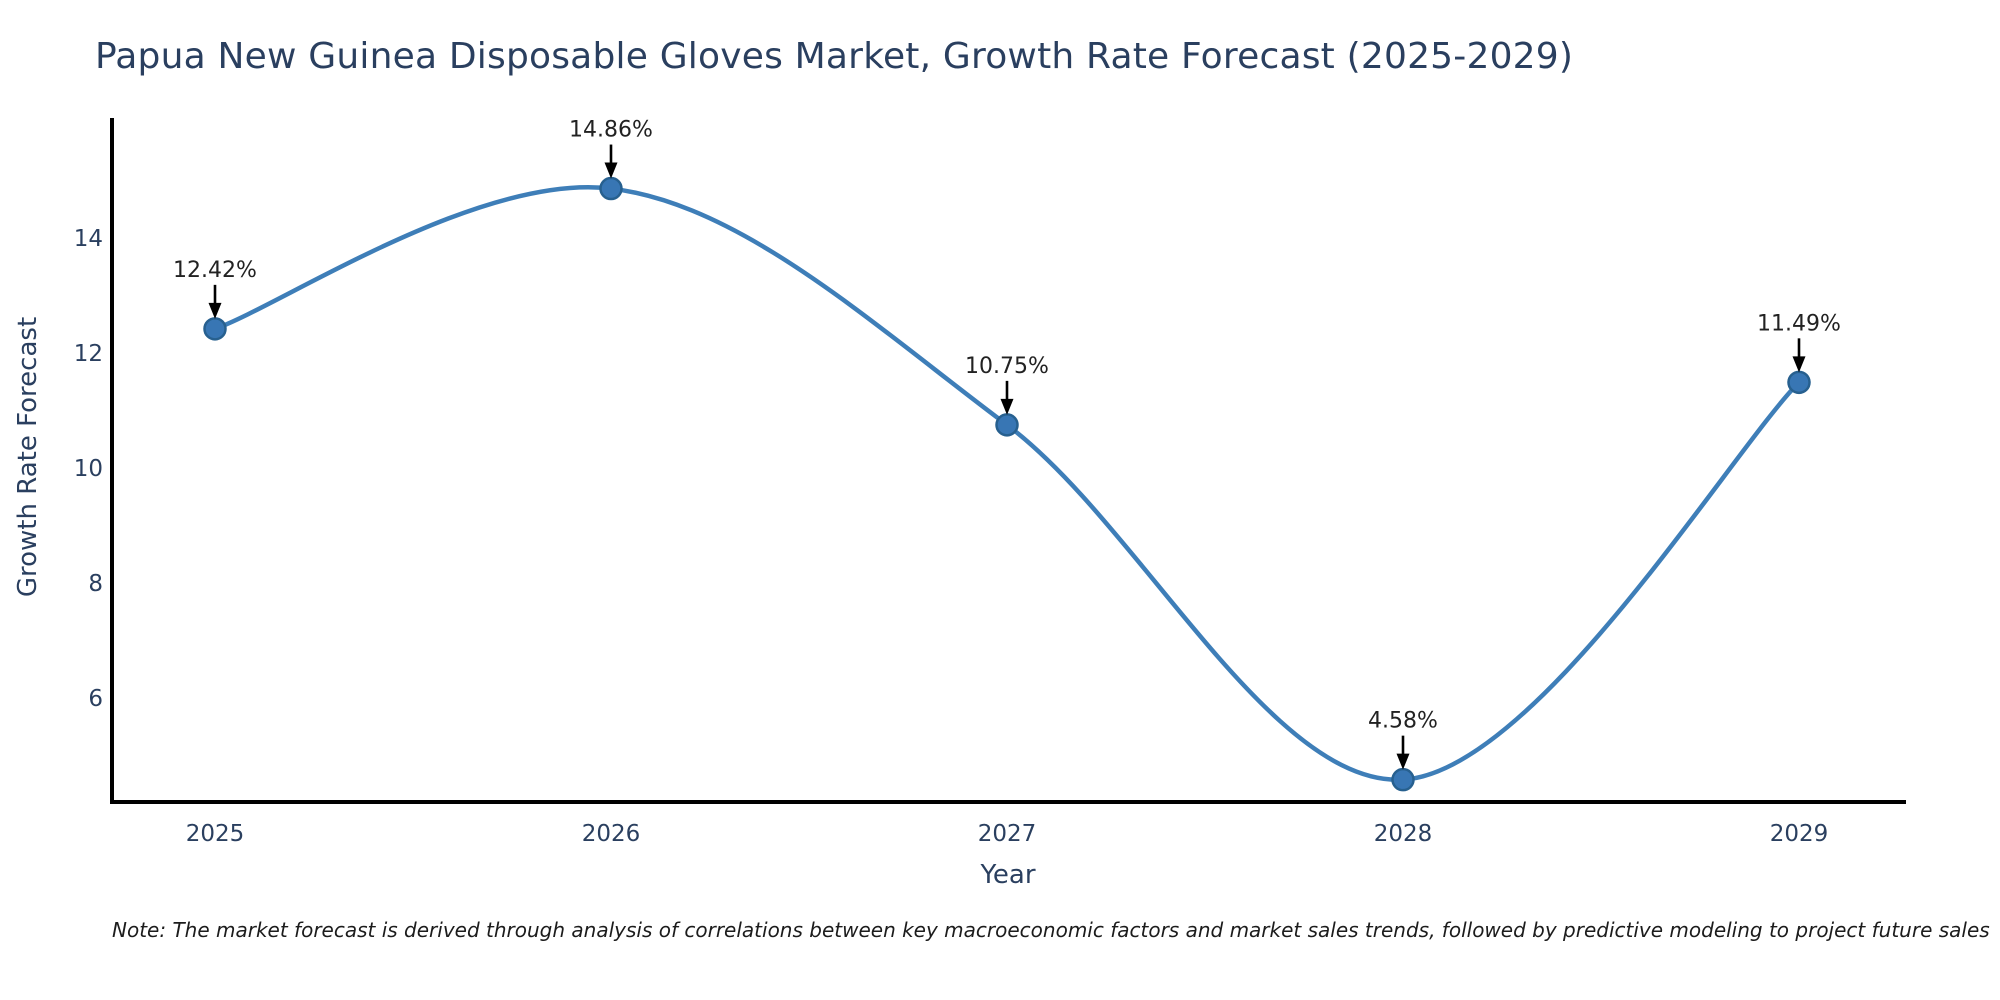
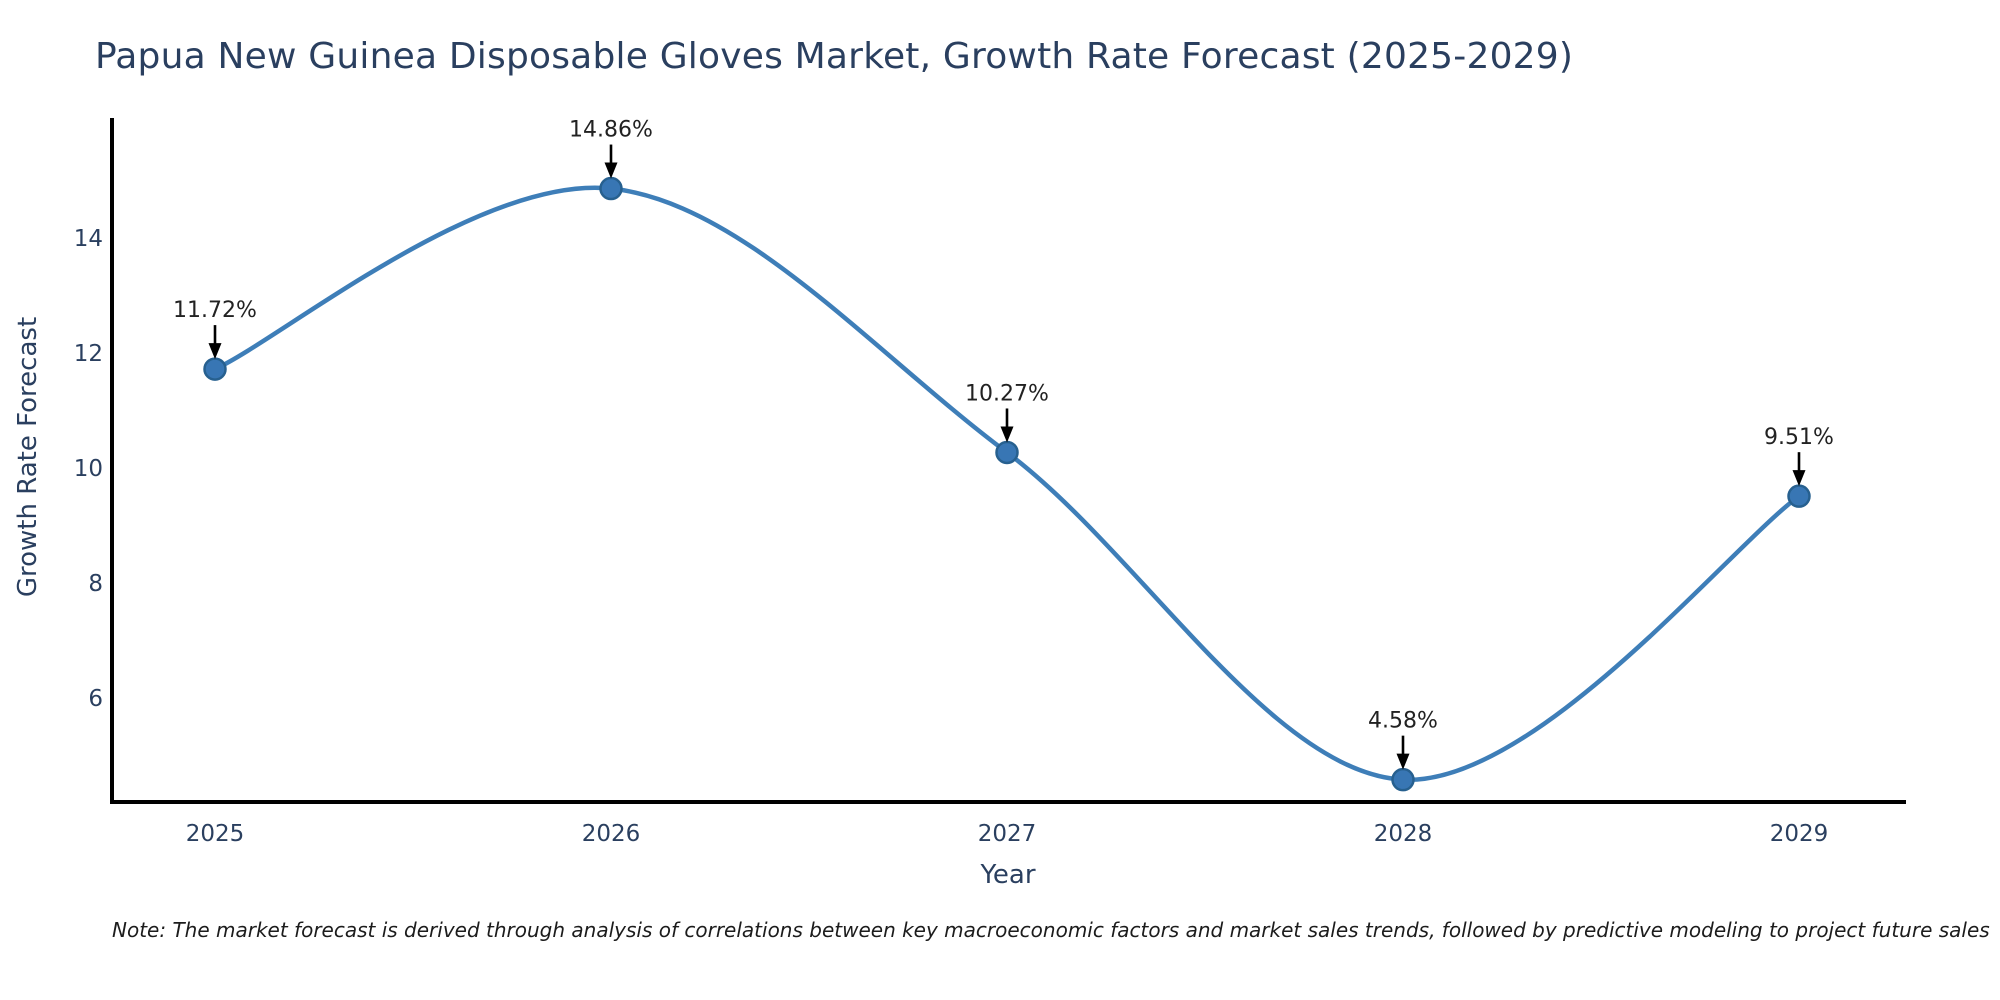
2025: 12.42% -> 11.72%
2027: 10.75% -> 10.27%
2029: 11.49% -> 9.51%
